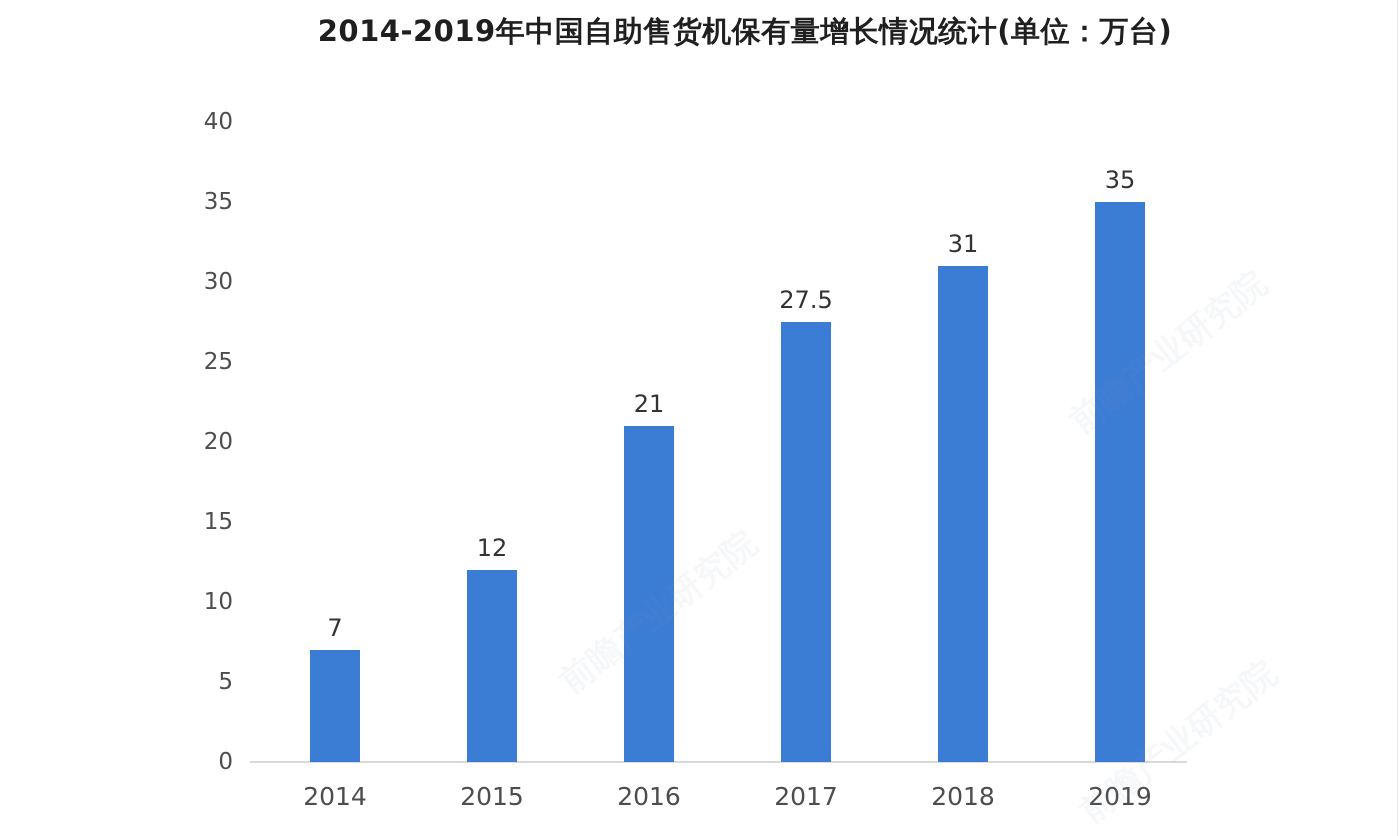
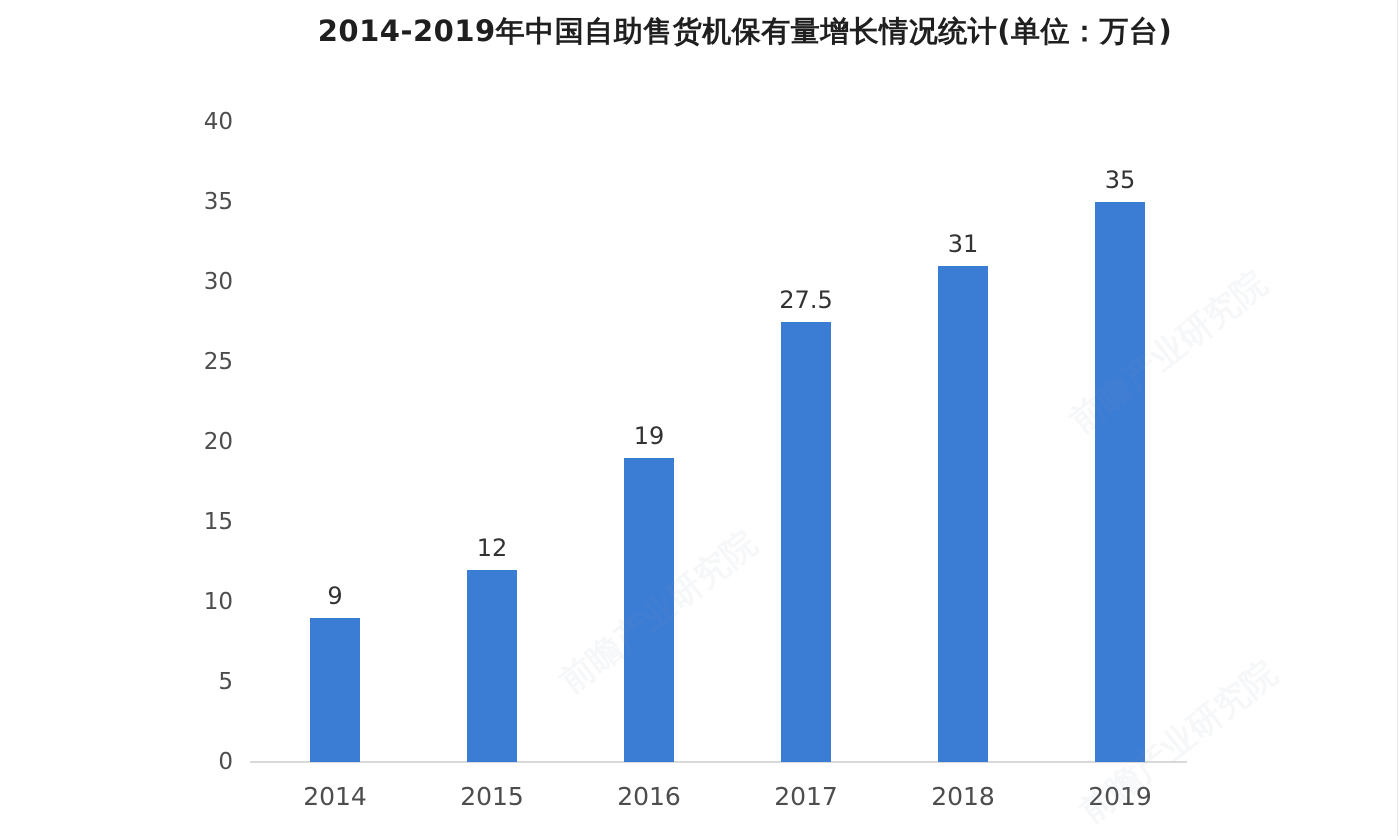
2014: 7 -> 9
2016: 21 -> 19
